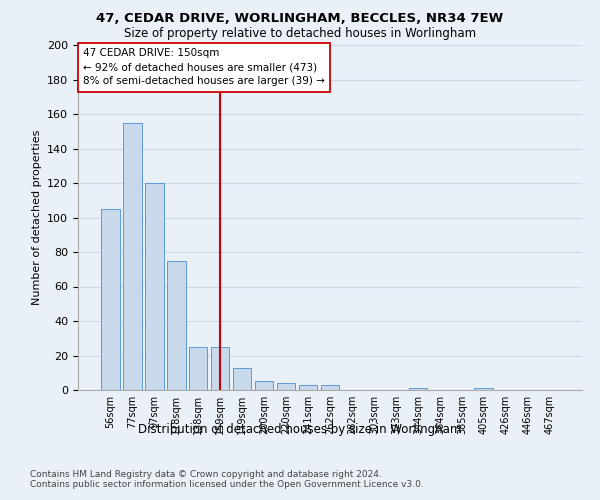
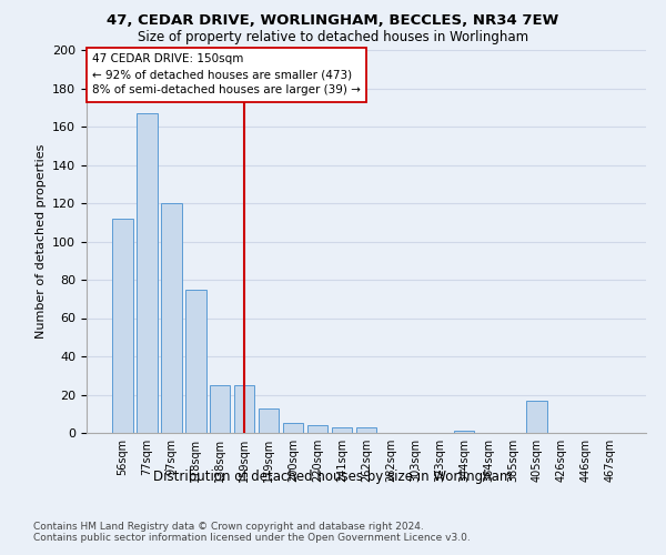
56sqm: 105 -> 112
77sqm: 155 -> 167
405sqm: 1 -> 17
